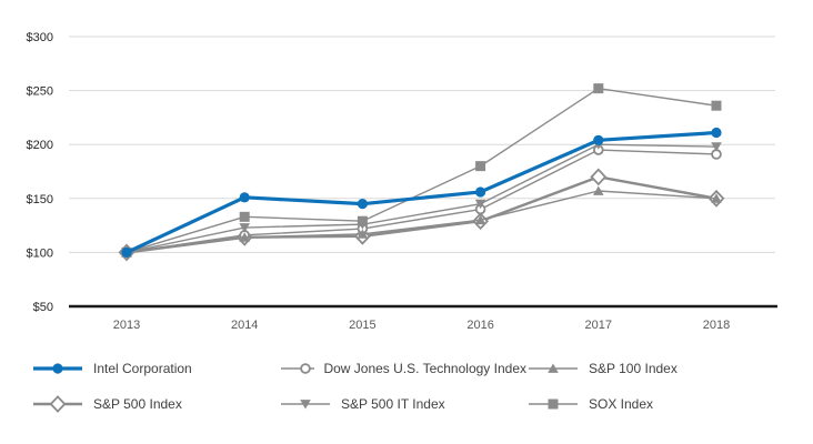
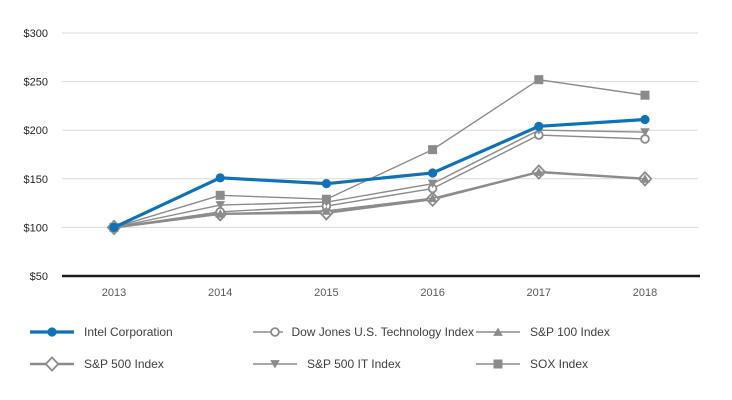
S&P 500 Index/2017: $170 -> $160
